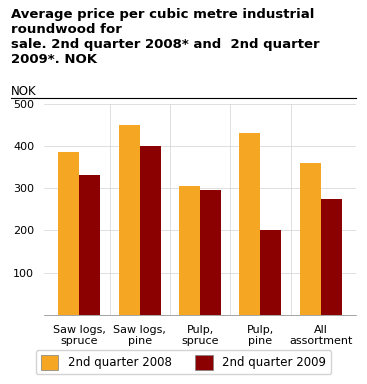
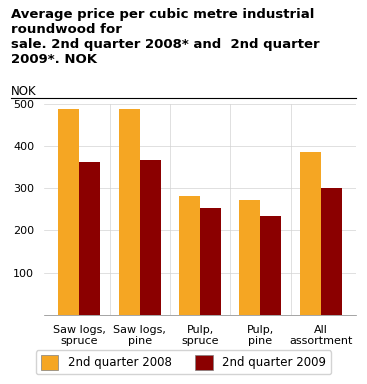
2nd quarter 2008/Saw logs, spruce: 385 -> 487
2nd quarter 2009/Saw logs, spruce: 330 -> 363
2nd quarter 2008/Saw logs, pine: 450 -> 487
2nd quarter 2009/Saw logs, pine: 400 -> 366
2nd quarter 2008/Pulp, spruce: 305 -> 282
2nd quarter 2009/Pulp, spruce: 295 -> 254
2nd quarter 2008/Pulp, pine: 430 -> 271
2nd quarter 2009/Pulp, pine: 200 -> 235
2nd quarter 2008/All assortment: 360 -> 385
2nd quarter 2009/All assortment: 275 -> 300
